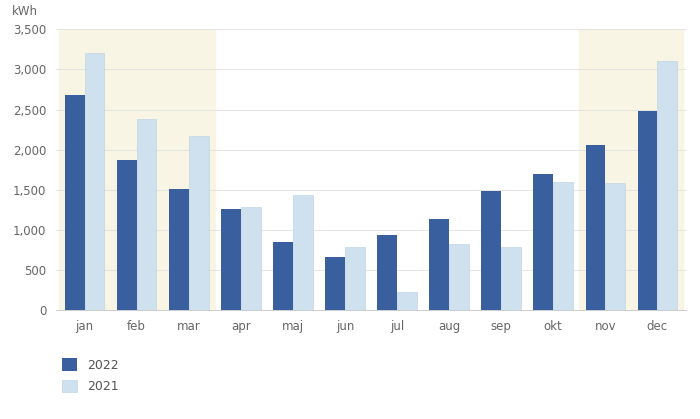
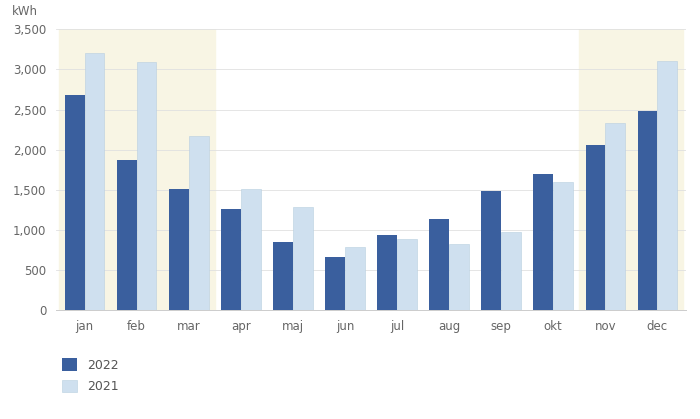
2021/feb: 2,380 -> 3,090
2021/apr: 1,280 -> 1,510
2021/maj: 1,440 -> 1,290
2021/jul: 220 -> 890
2021/sep: 780 -> 970
2021/nov: 1,580 -> 2,330
